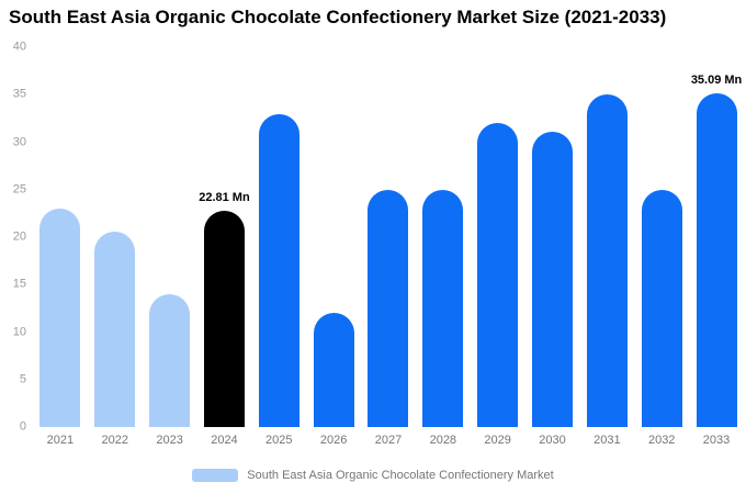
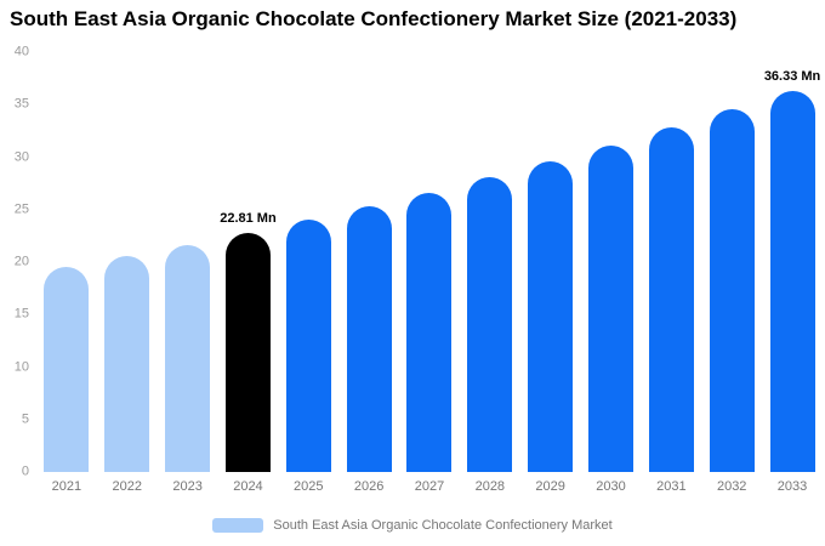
2021: 23 -> 20
2023: 14 -> 22
2025: 33 -> 24
2026: 12 -> 25
2027: 25 -> 27
2028: 25 -> 28
2029: 32 -> 30
2031: 35 -> 33
2032: 25 -> 35
2033: 35.09 -> 36.33
